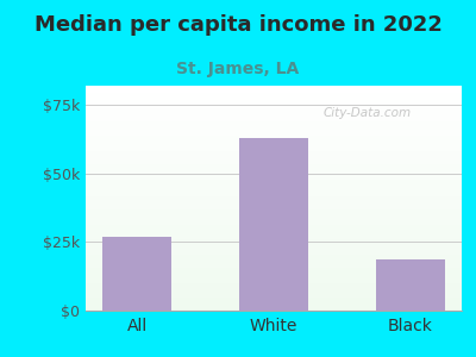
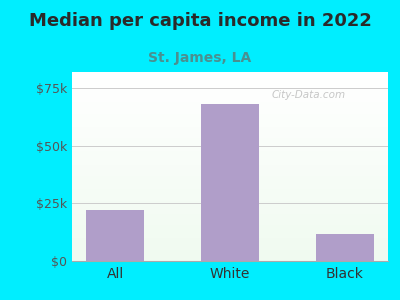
All: $27.0k -> $22.0k
White: $63.0k -> $68.0k
Black: $18.5k -> $11.5k
